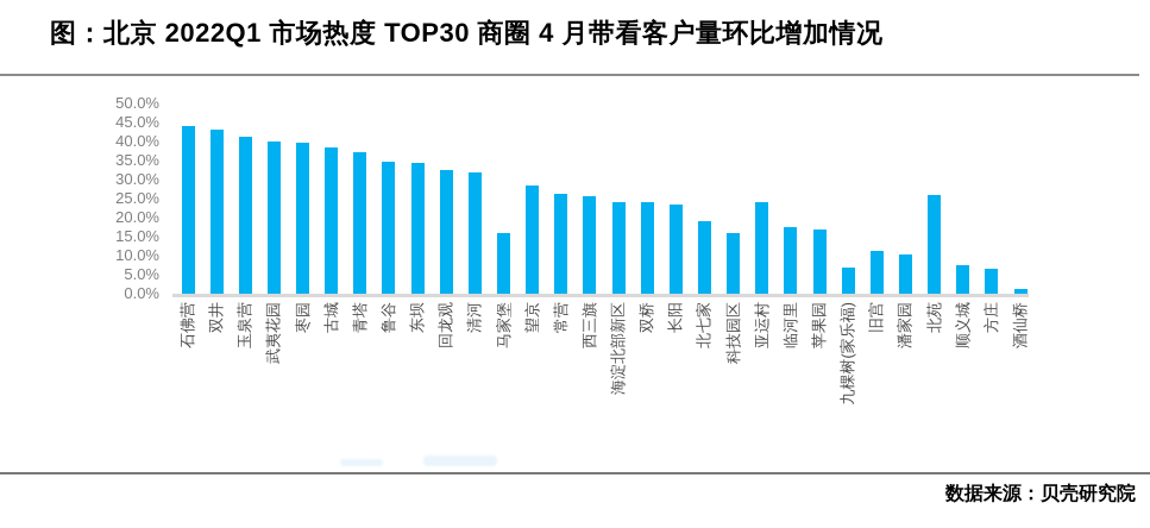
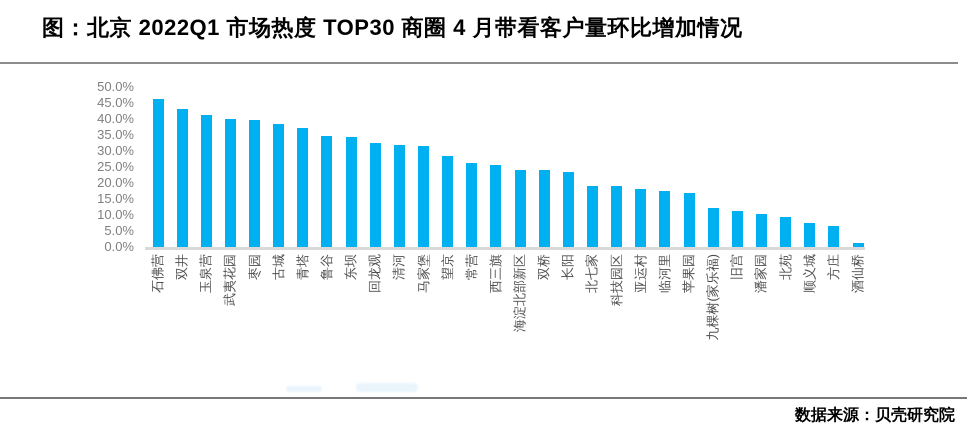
石佛营: 44% -> 46%
马家堡: 16% -> 32%
科技园区: 16% -> 19%
亚运村: 24% -> 18%
九棵树(家乐福): 7% -> 12%
北苑: 26% -> 9%
